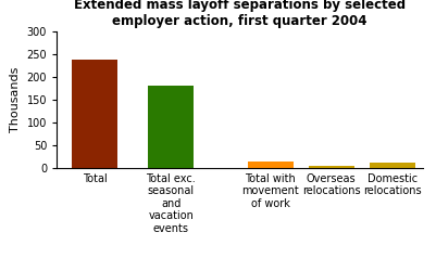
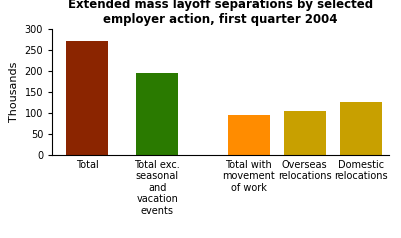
Total: 238 -> 270
Total exc. seasonal and vacation events: 180 -> 195
Total with movement of work: 13 -> 95
Overseas relocations: 5 -> 105
Domestic relocations: 10 -> 125
